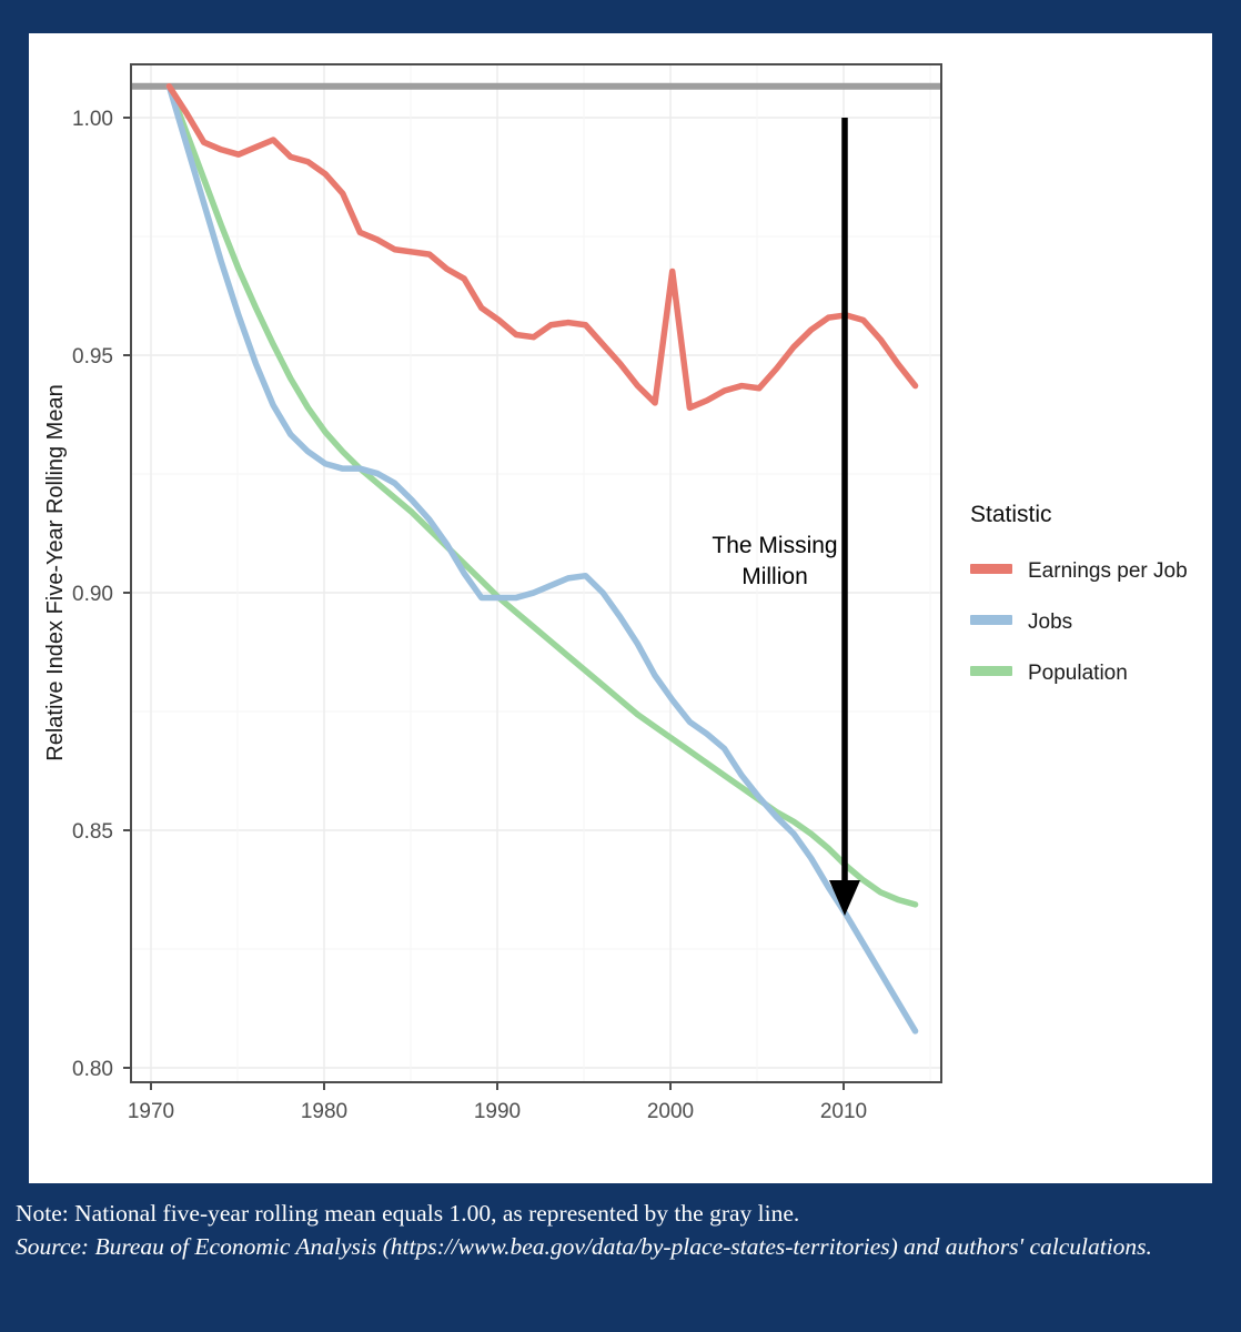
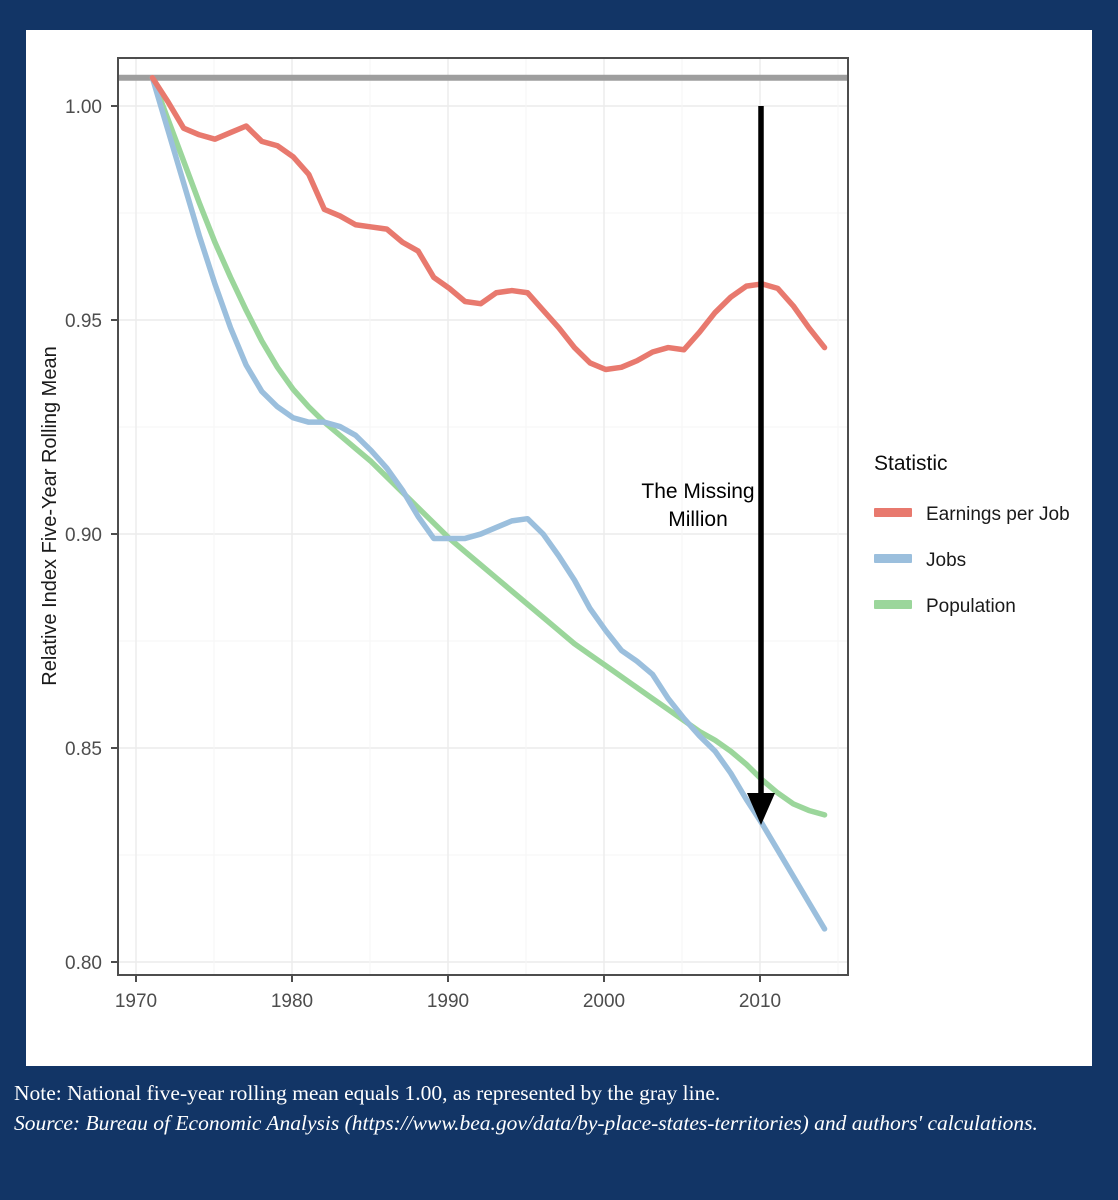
Earnings per Job/2000: 0.962 -> 0.933
